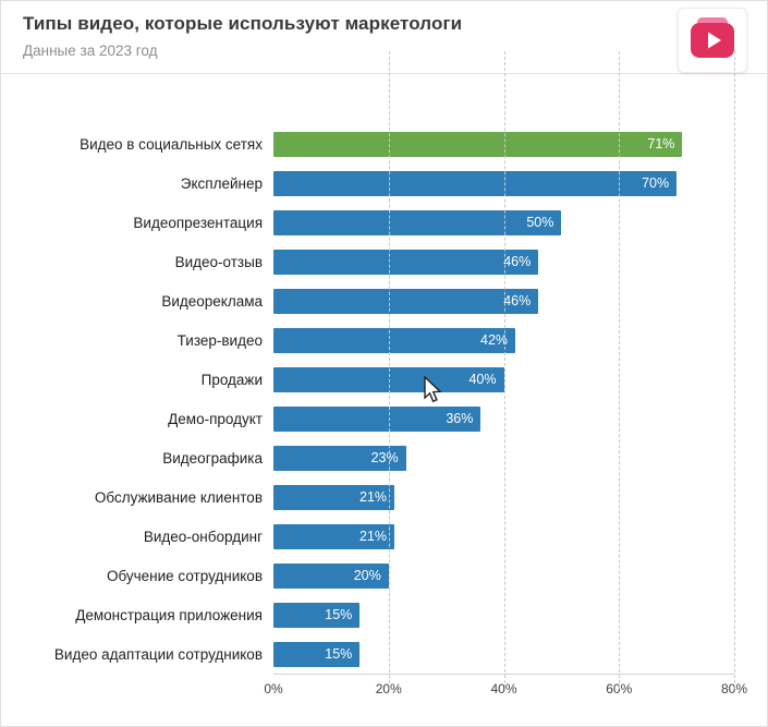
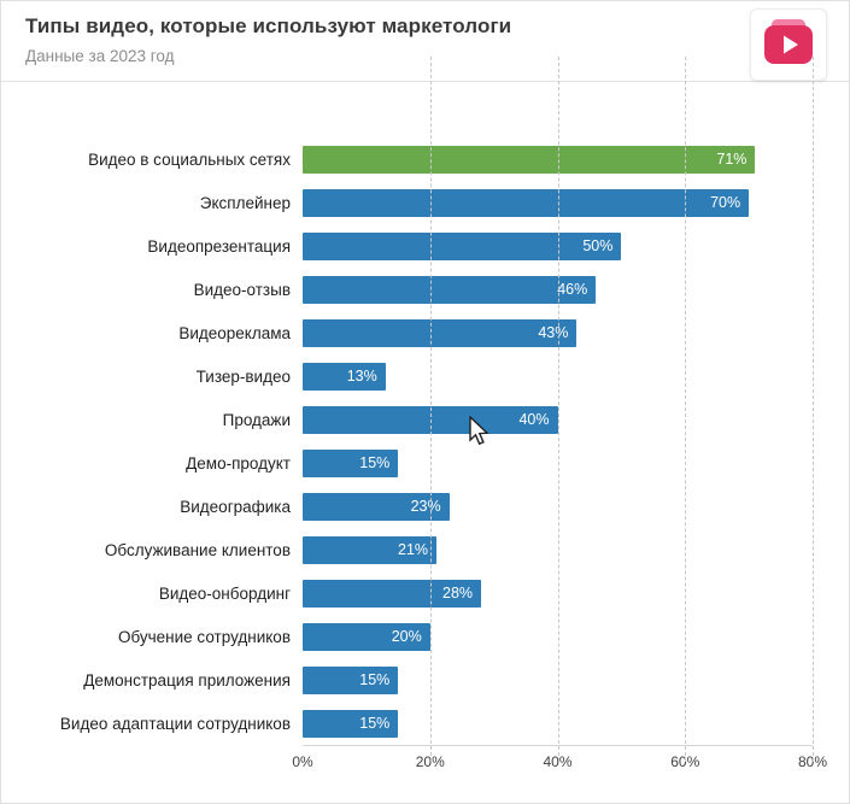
Видеореклама: 46% -> 43%
Тизер-видео: 42% -> 13%
Демо-продукт: 36% -> 15%
Видео-онбординг: 21% -> 28%
